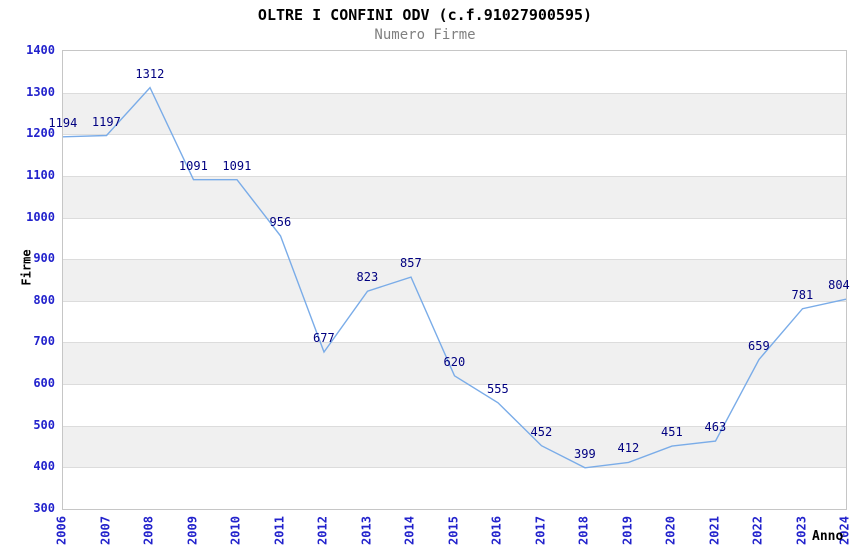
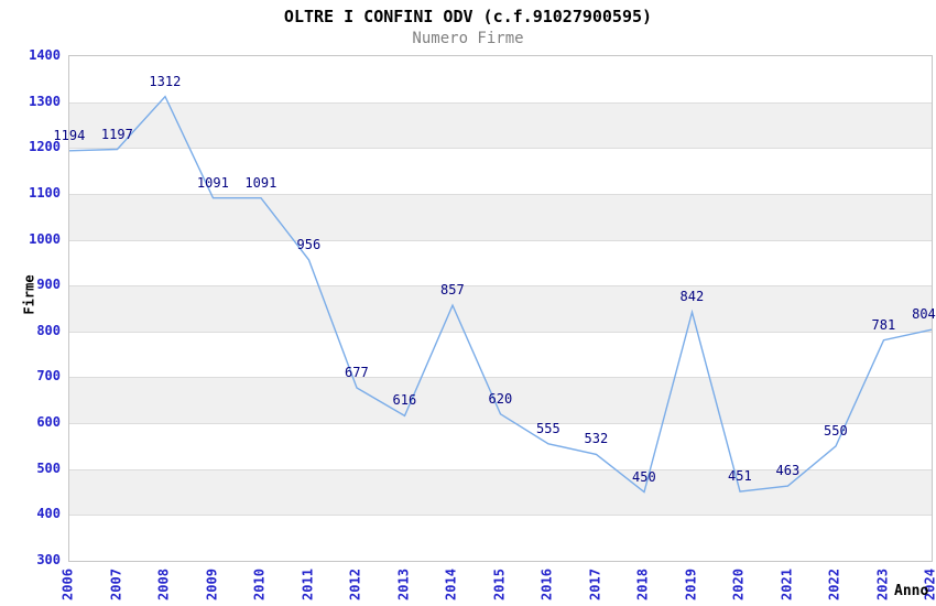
2013: 823 -> 616
2017: 452 -> 532
2018: 399 -> 450
2019: 412 -> 842
2022: 659 -> 550
